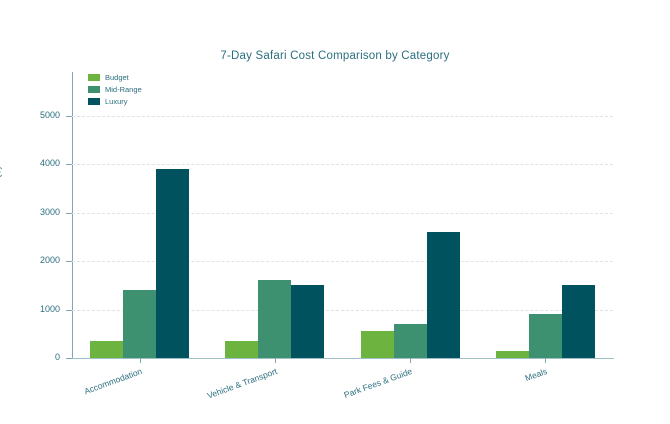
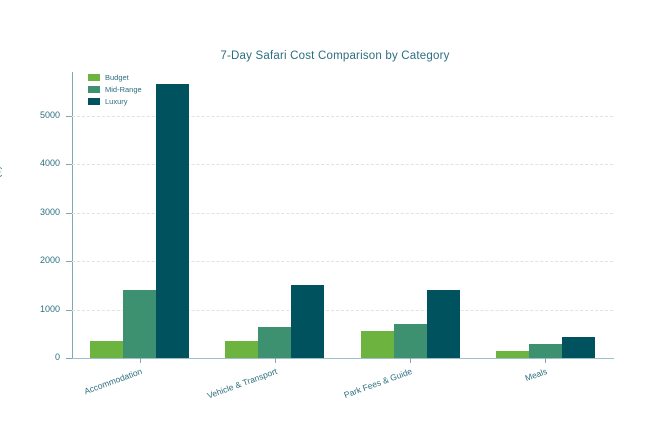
Luxury/Accommodation: 3900 -> 5600
Mid-Range/Vehicle & Transport: 1600 -> 600
Luxury/Park Fees & Guide: 2600 -> 1400
Mid-Range/Meals: 900 -> 300
Luxury/Meals: 1500 -> 400
